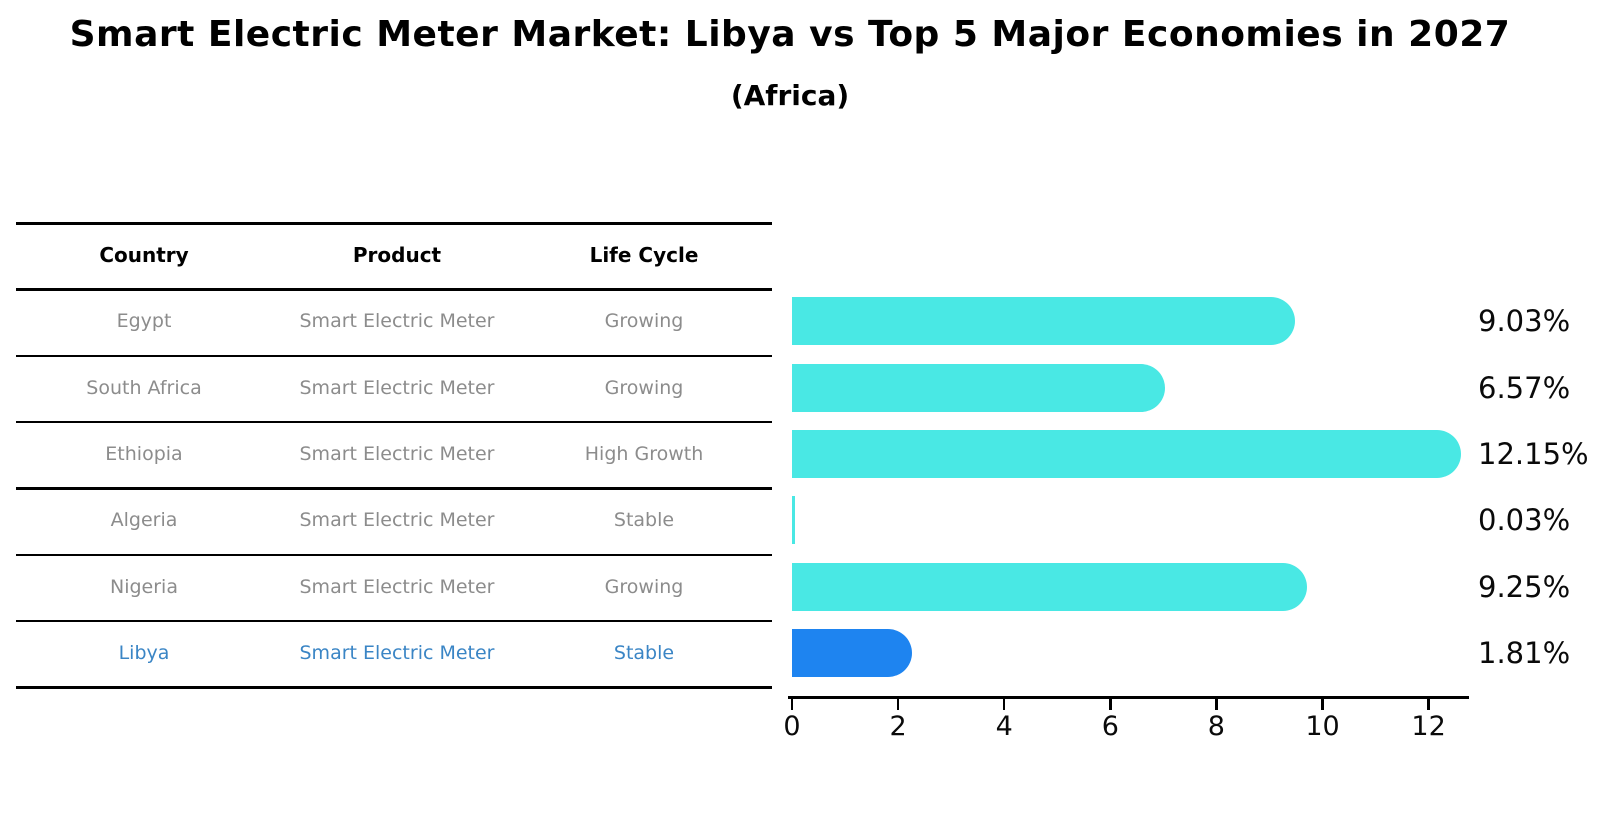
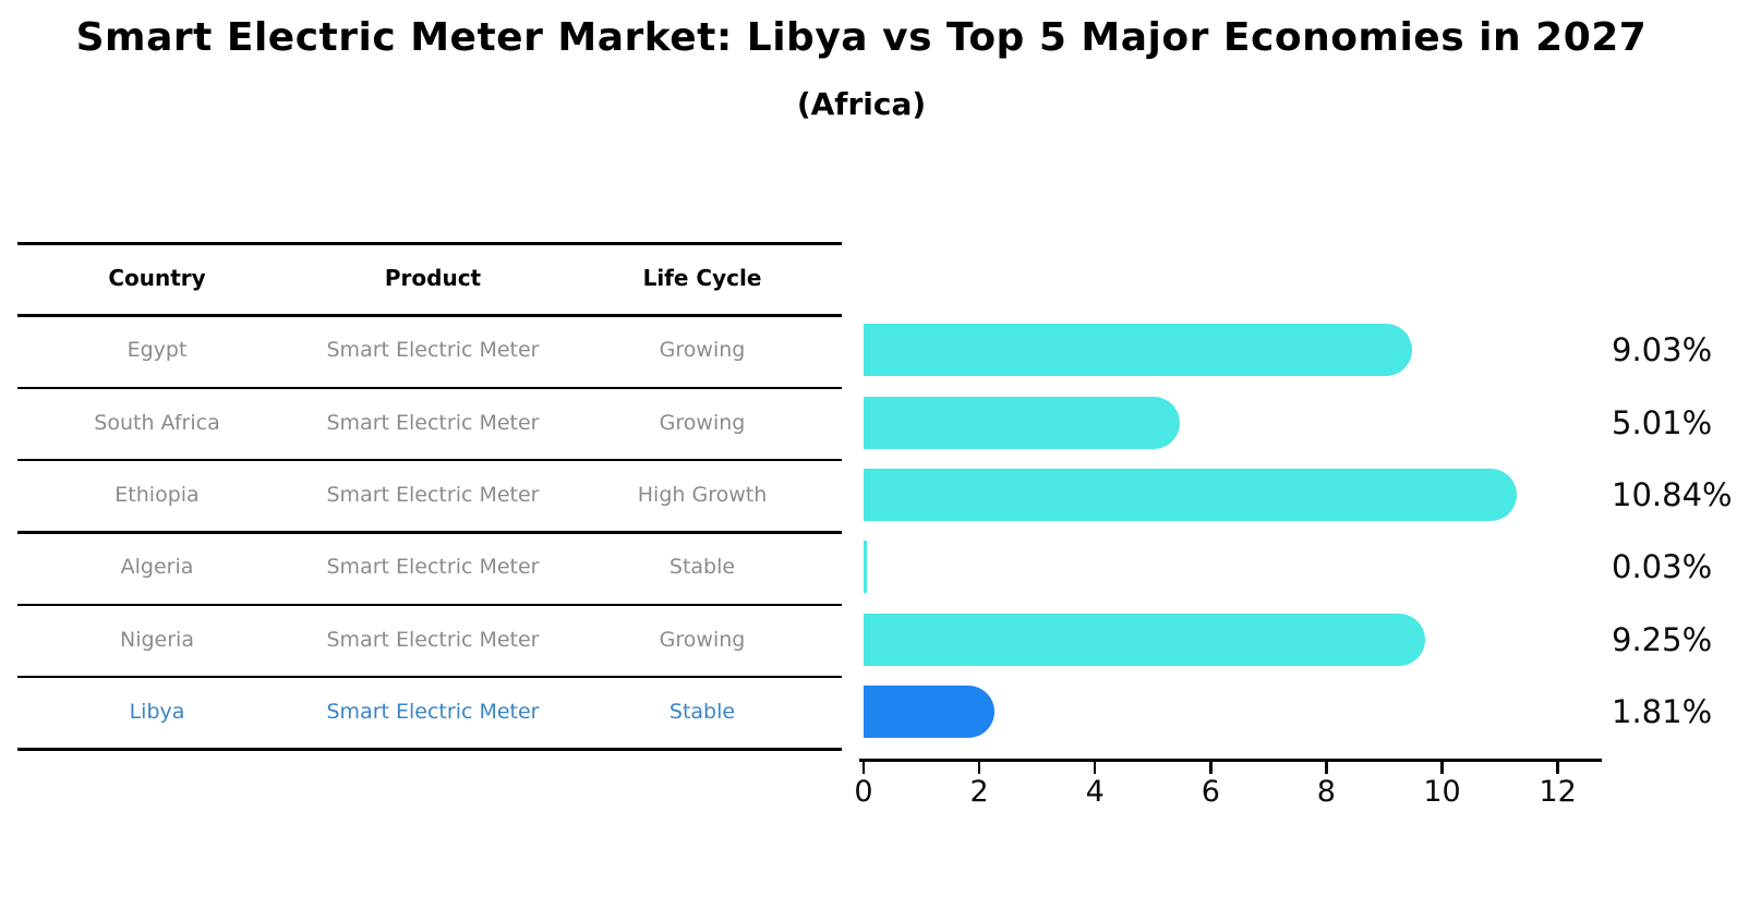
South Africa: 6.57% -> 5.01%
Ethiopia: 12.15% -> 10.84%
